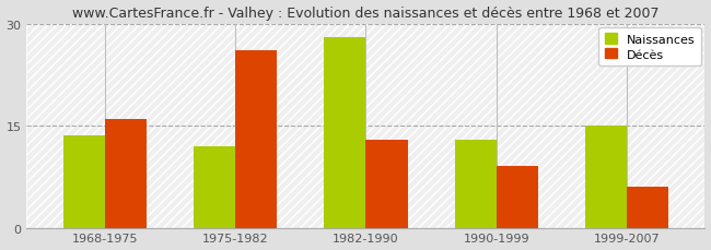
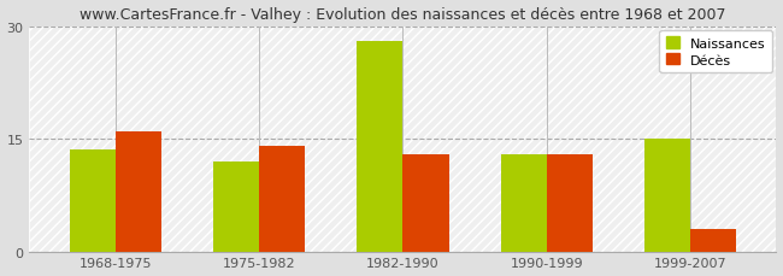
Décès/1975-1982: 26 -> 14
Décès/1990-1999: 9 -> 13
Décès/1999-2007: 6 -> 3
